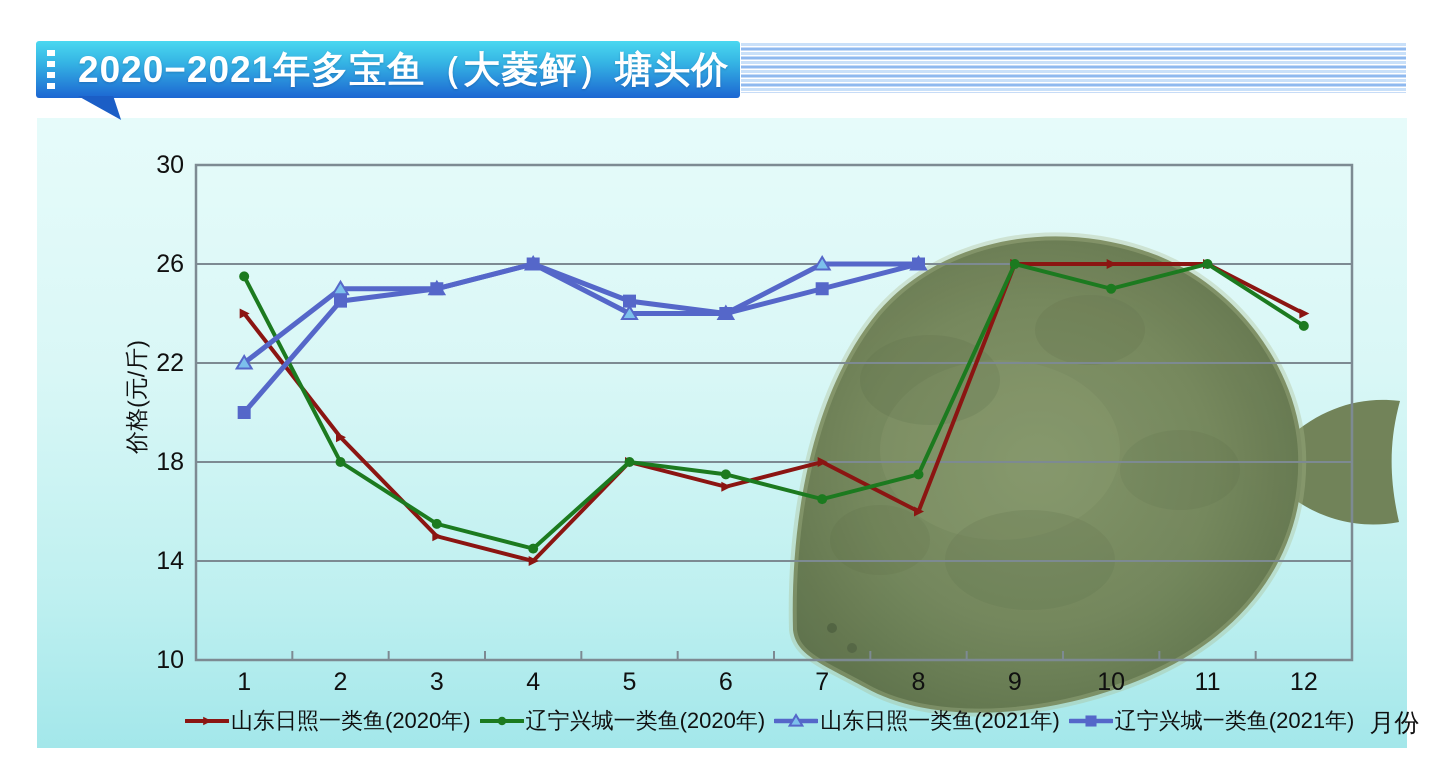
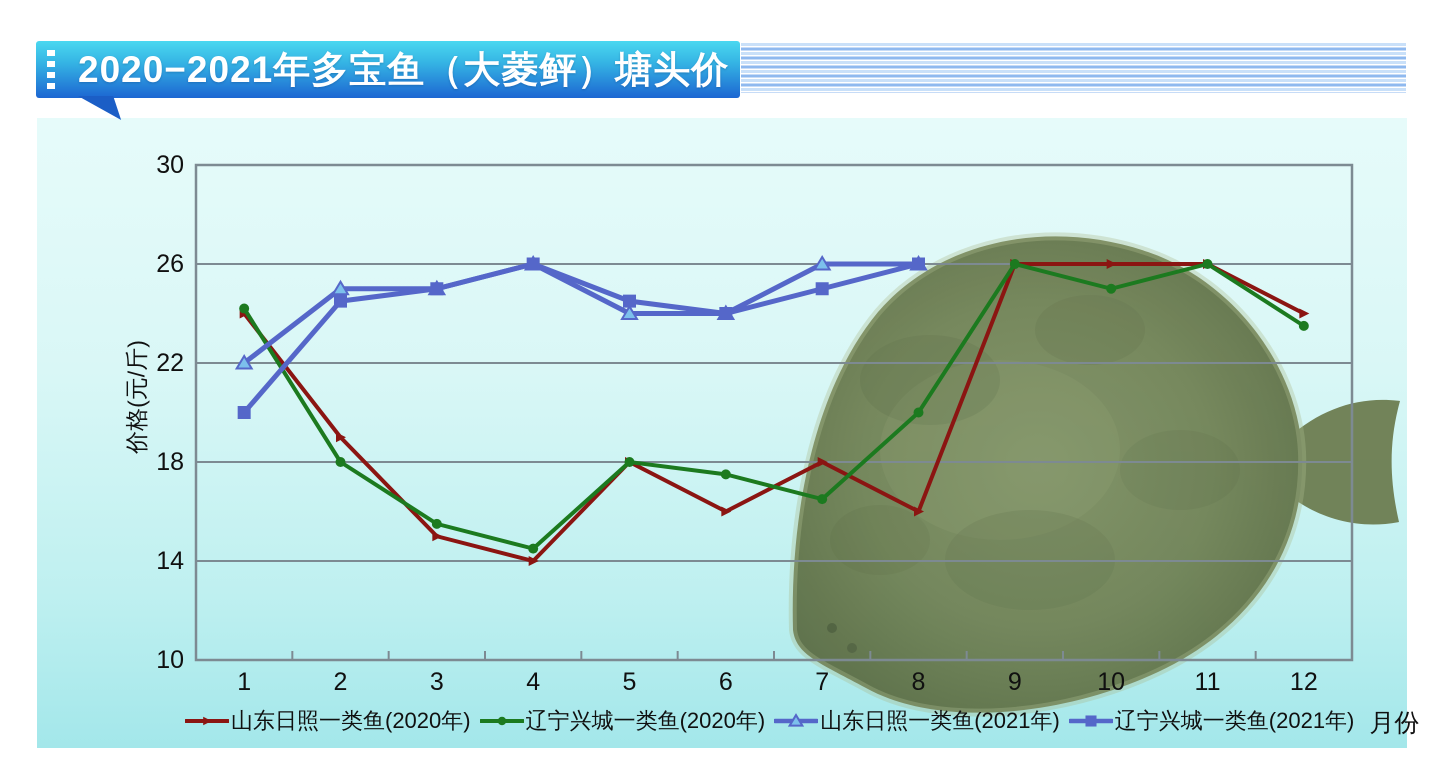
辽宁兴城一类鱼(2020年)/1: 25.5 -> 24.2
山东日照一类鱼(2020年)/6: 17 -> 16
辽宁兴城一类鱼(2020年)/8: 17.5 -> 20.0
